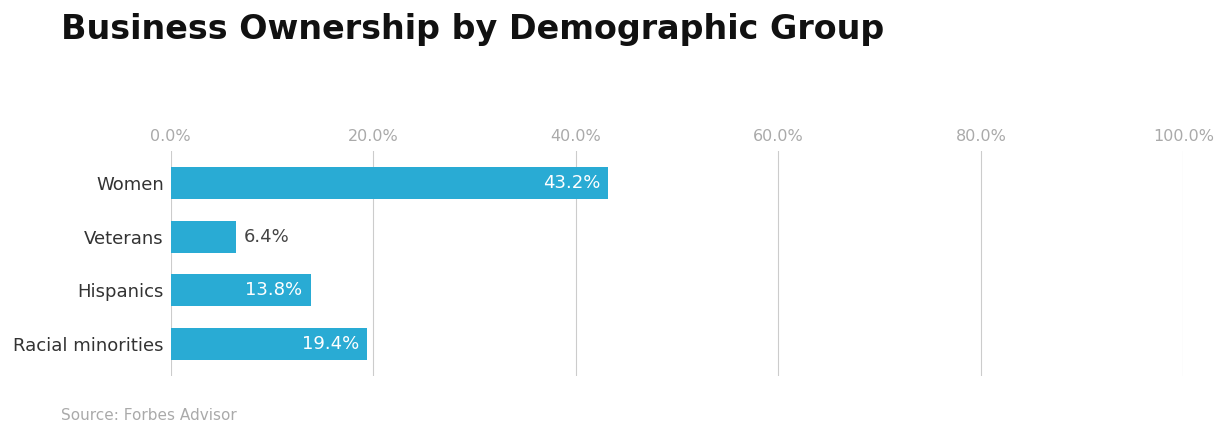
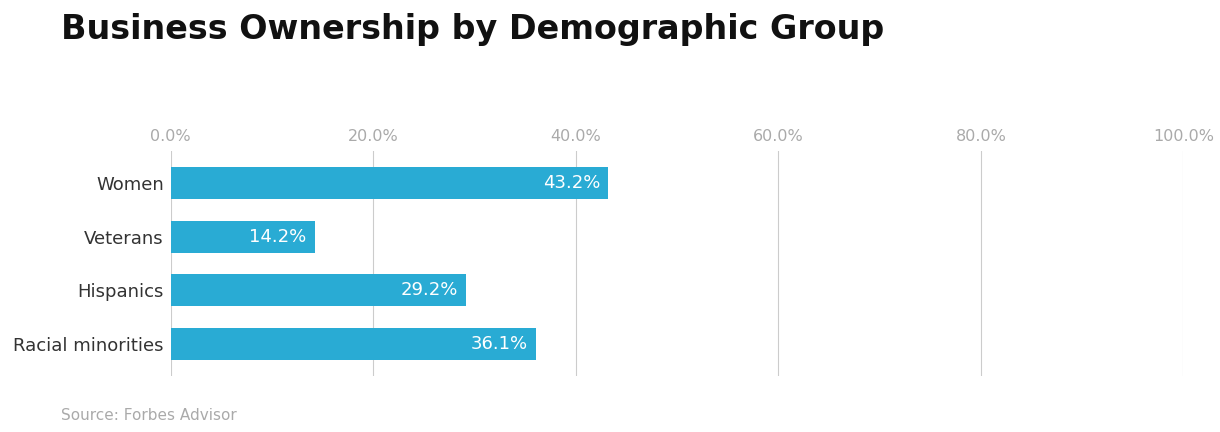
Veterans: 6.4% -> 14.2%
Hispanics: 13.8% -> 29.2%
Racial minorities: 19.4% -> 36.1%
